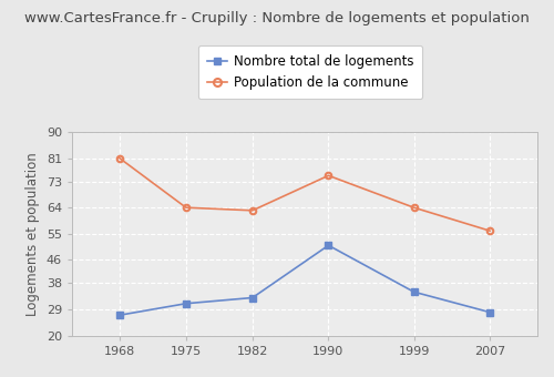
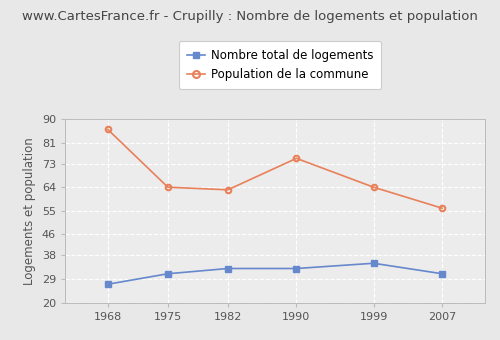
Population de la commune/1968: 81 -> 86
Nombre total de logements/1990: 51 -> 33
Nombre total de logements/2007: 28 -> 31
